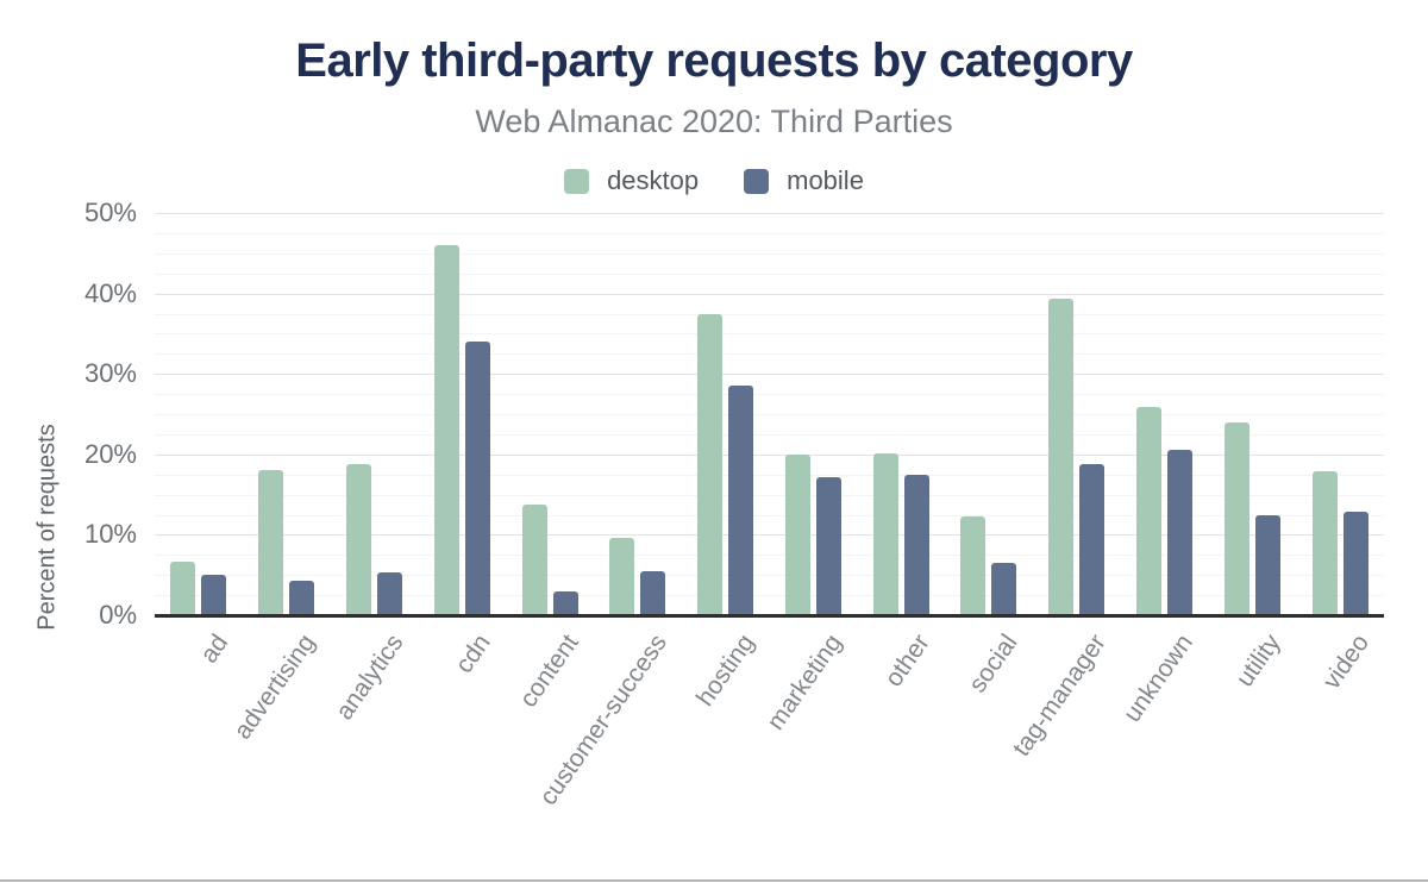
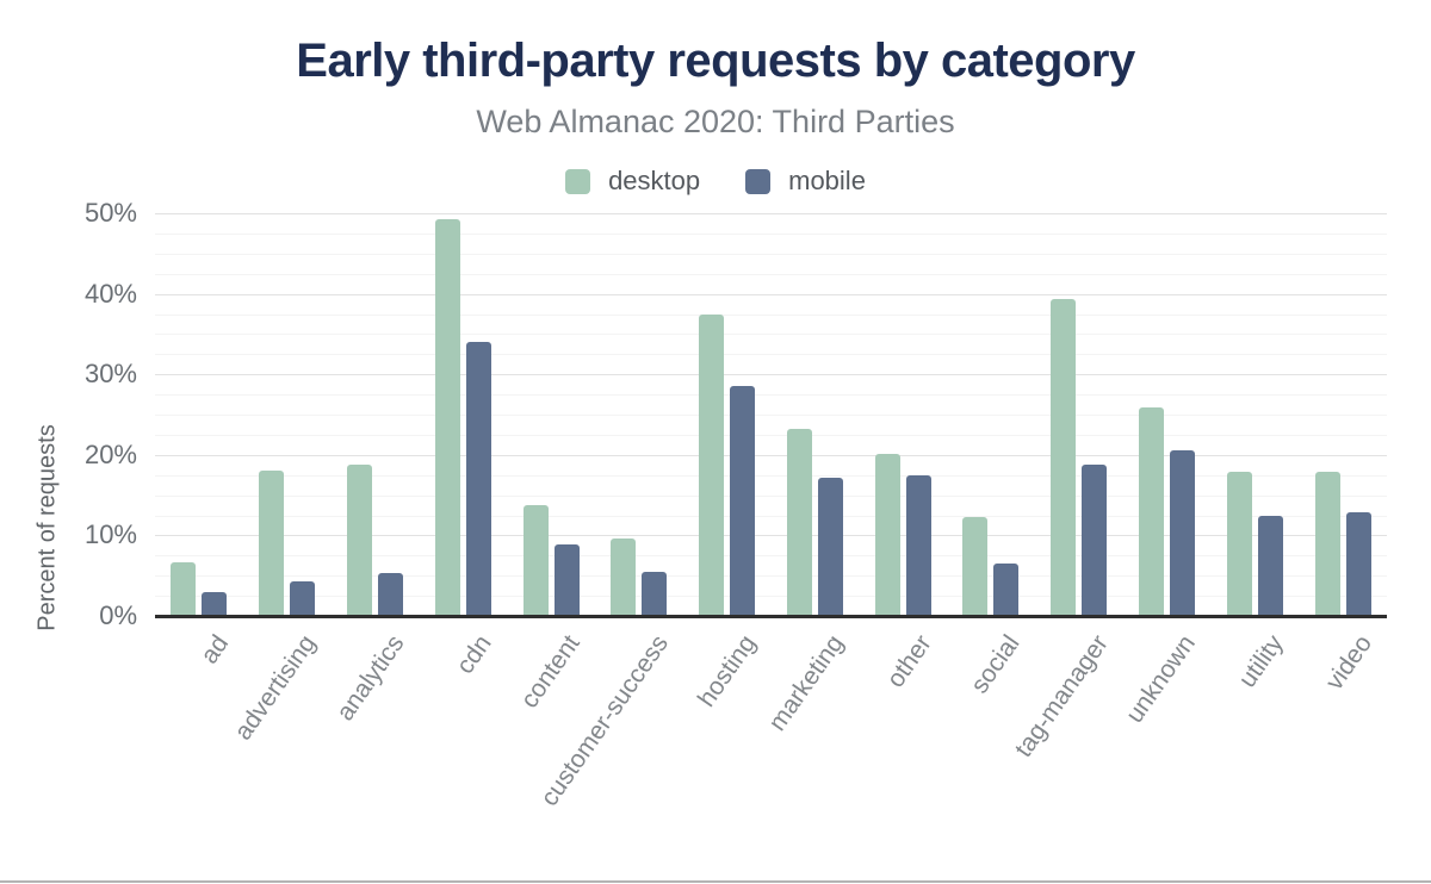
mobile/ad: 5% -> 3%
desktop/cdn: 46% -> 49%
mobile/content: 3% -> 9%
desktop/marketing: 20% -> 23%
desktop/utility: 24% -> 18%
